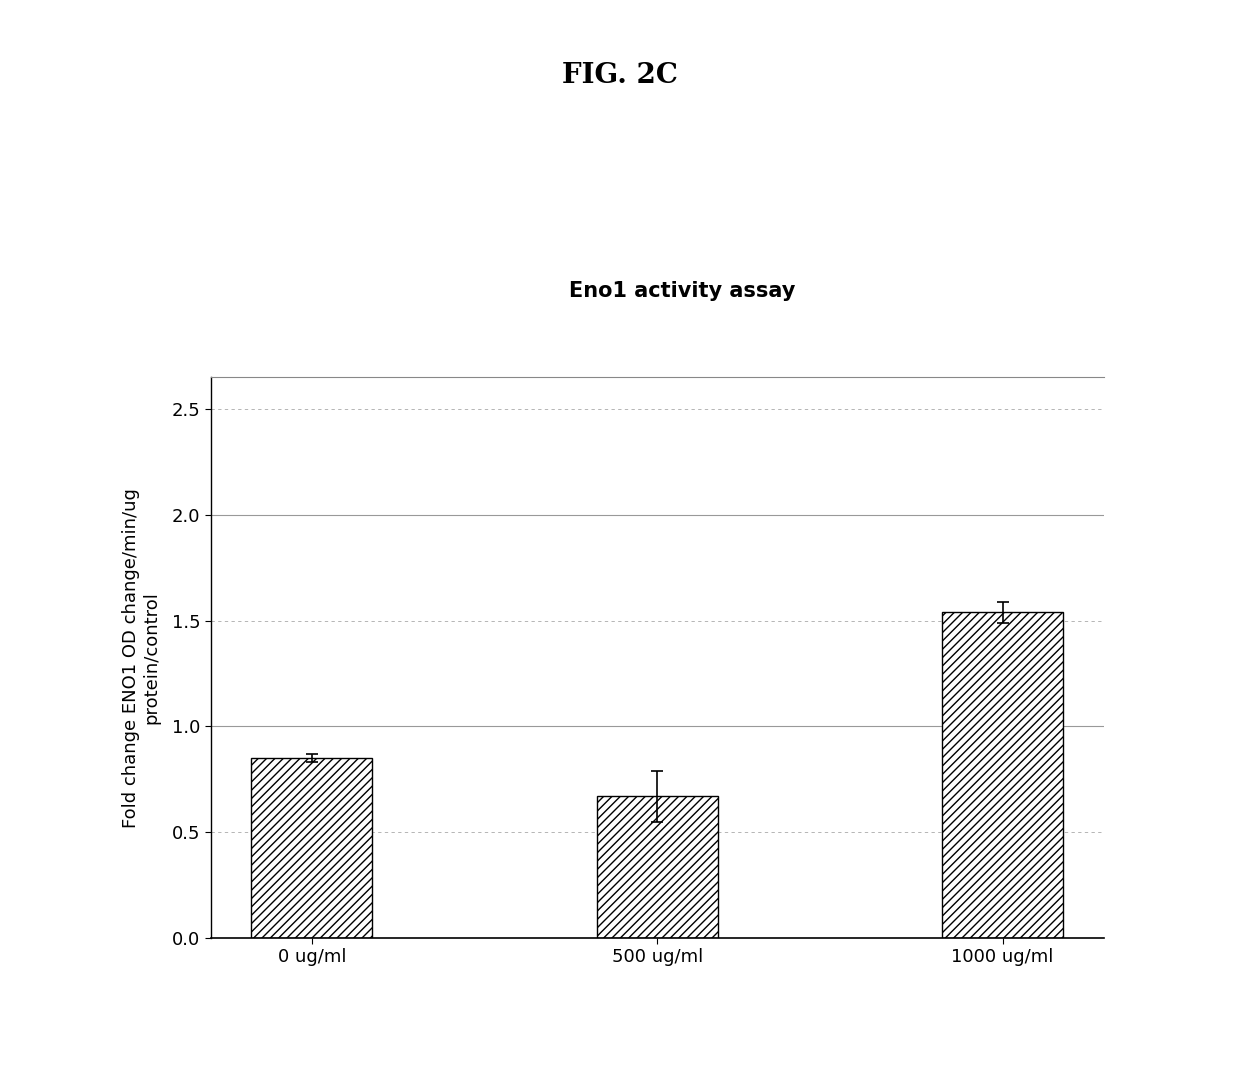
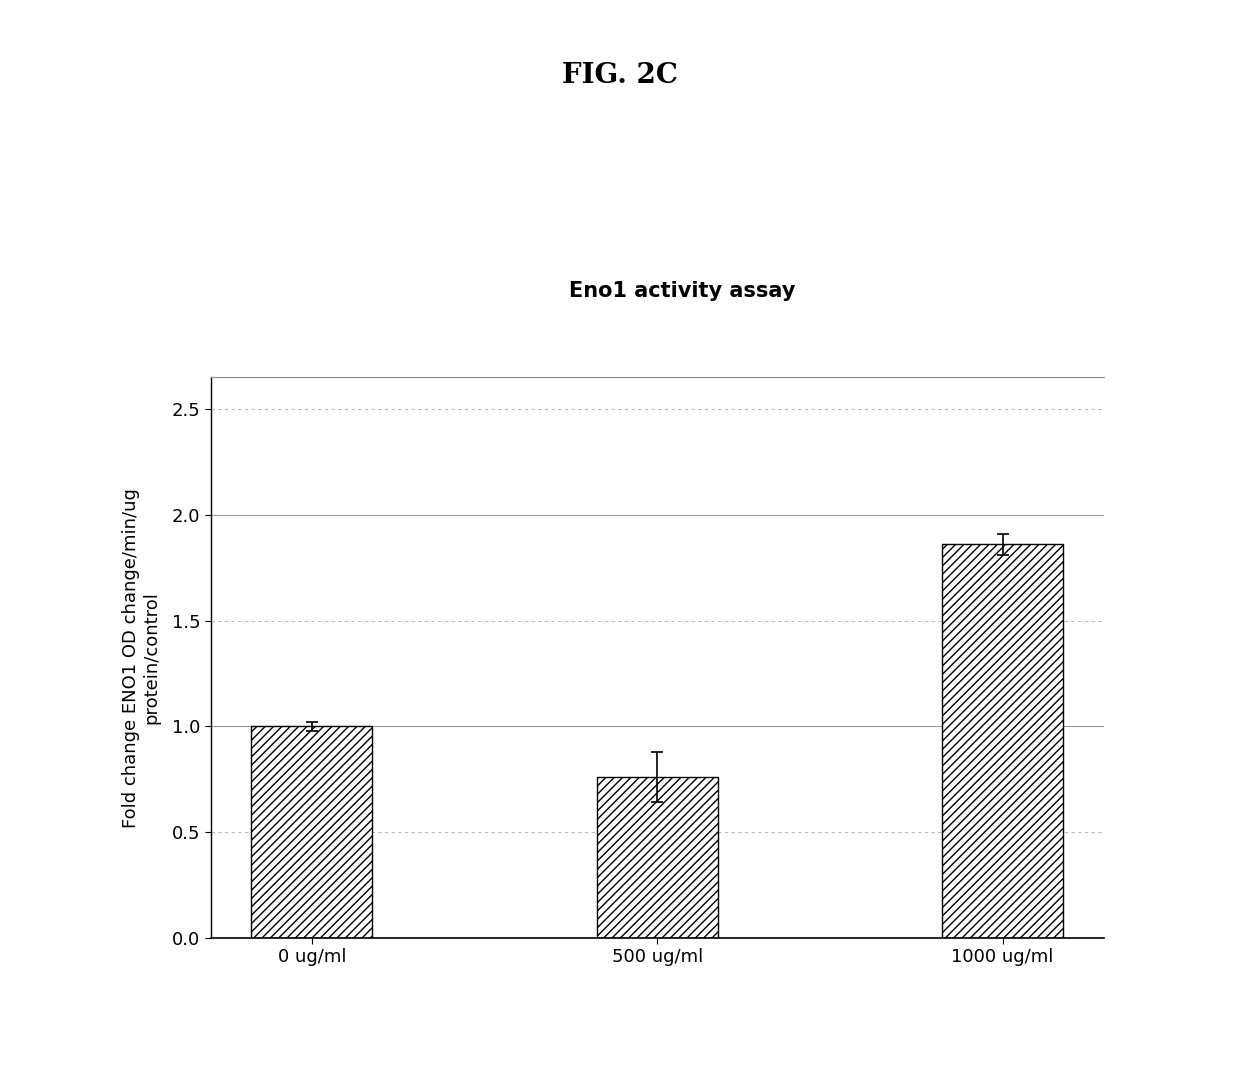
0 ug/ml: 0.85 -> 1.00
500 ug/ml: 0.67 -> 0.76
1000 ug/ml: 1.54 -> 1.86
